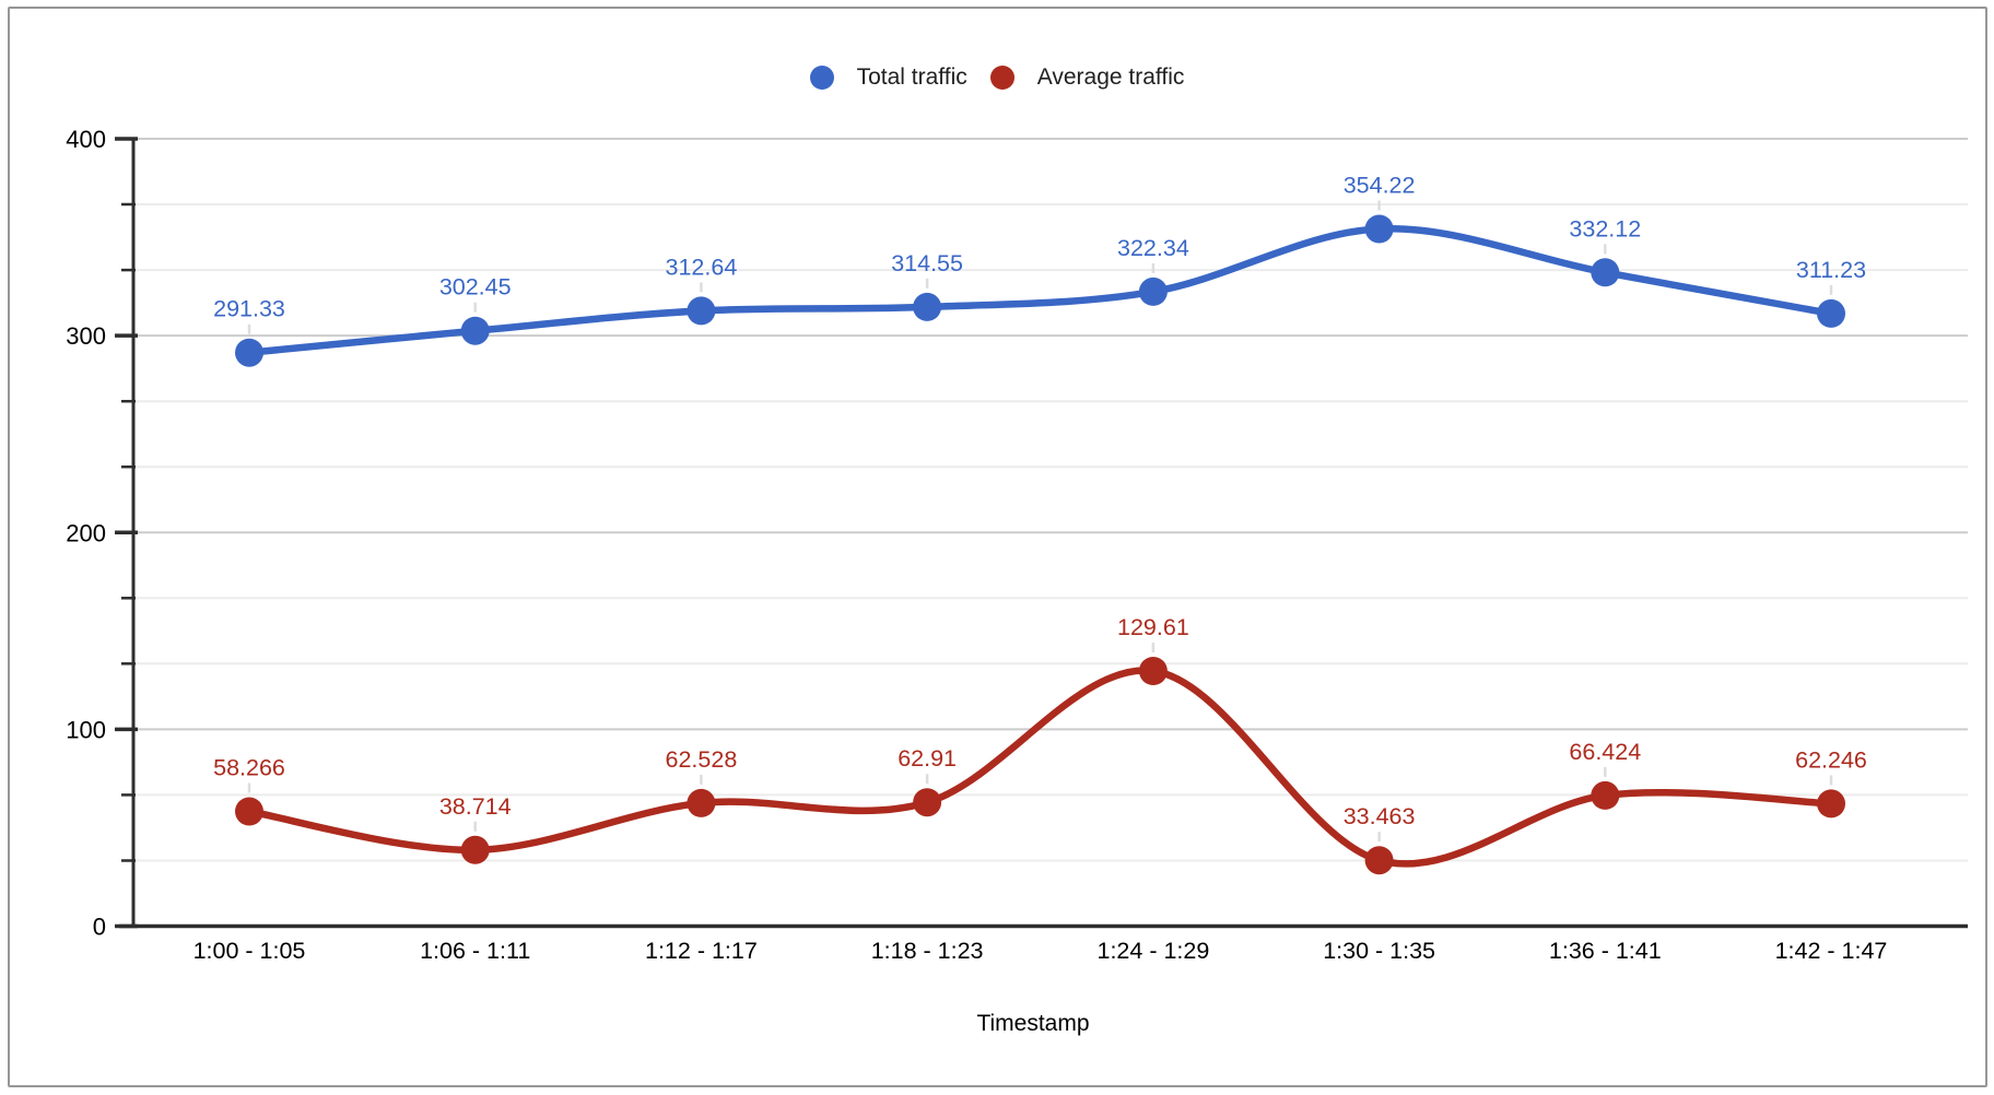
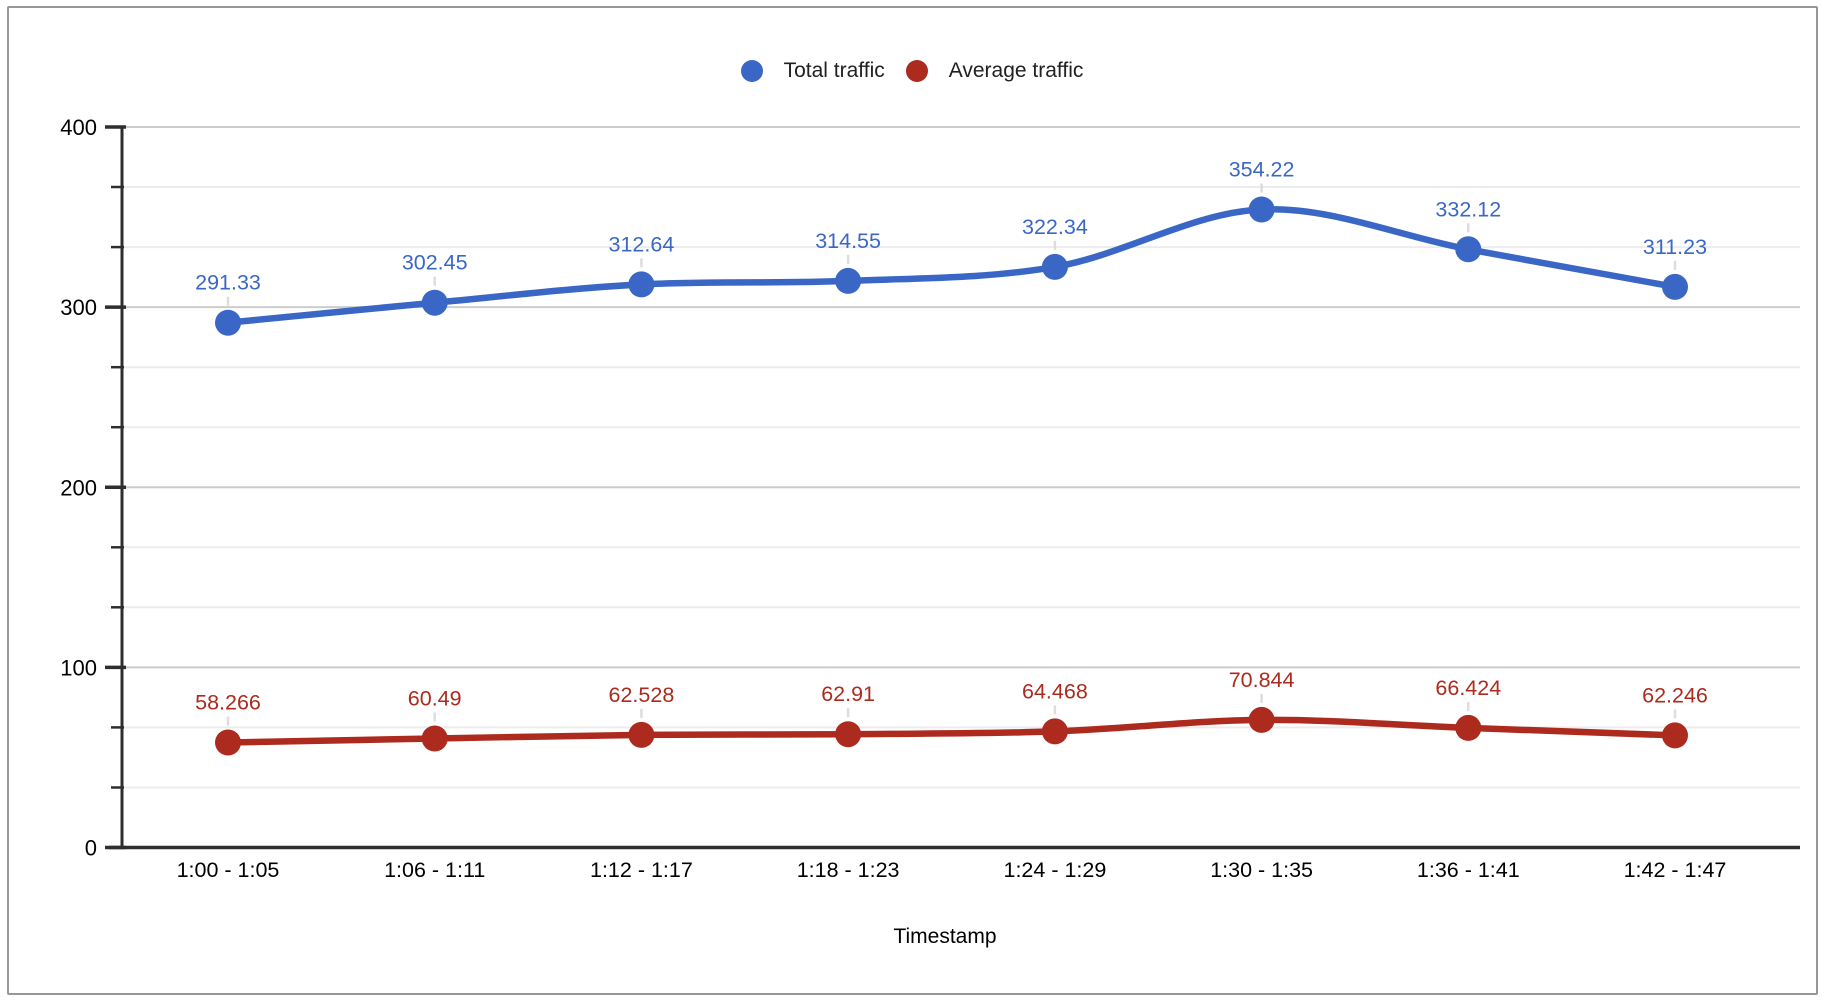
Average traffic/1:06 - 1:11: 38.714 -> 60.49
Average traffic/1:24 - 1:29: 129.61 -> 64.468
Average traffic/1:30 - 1:35: 33.463 -> 70.844
